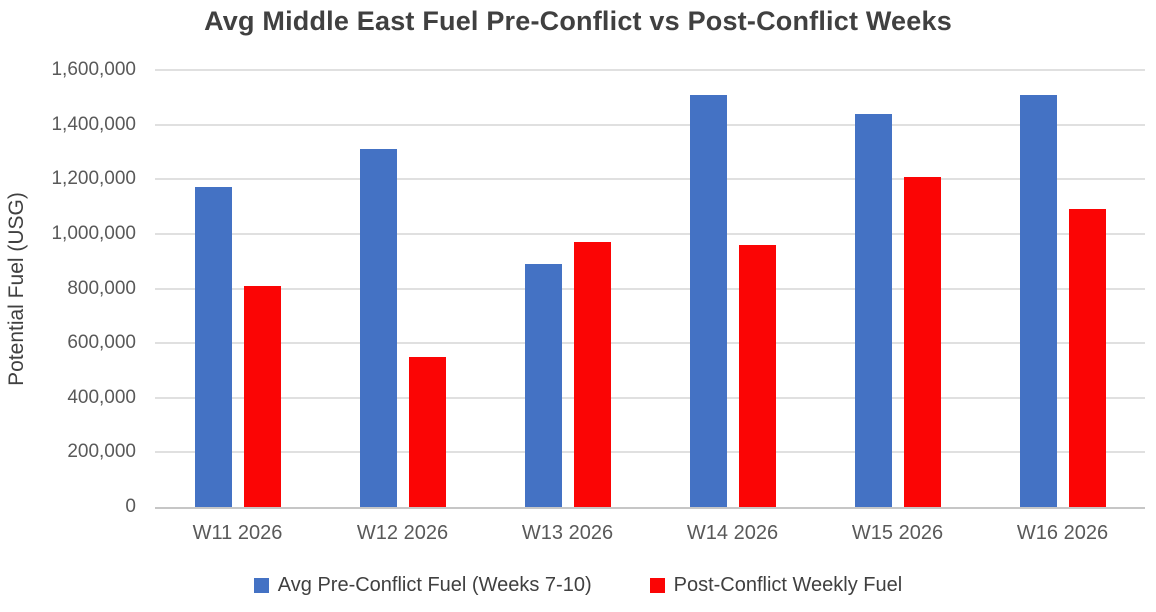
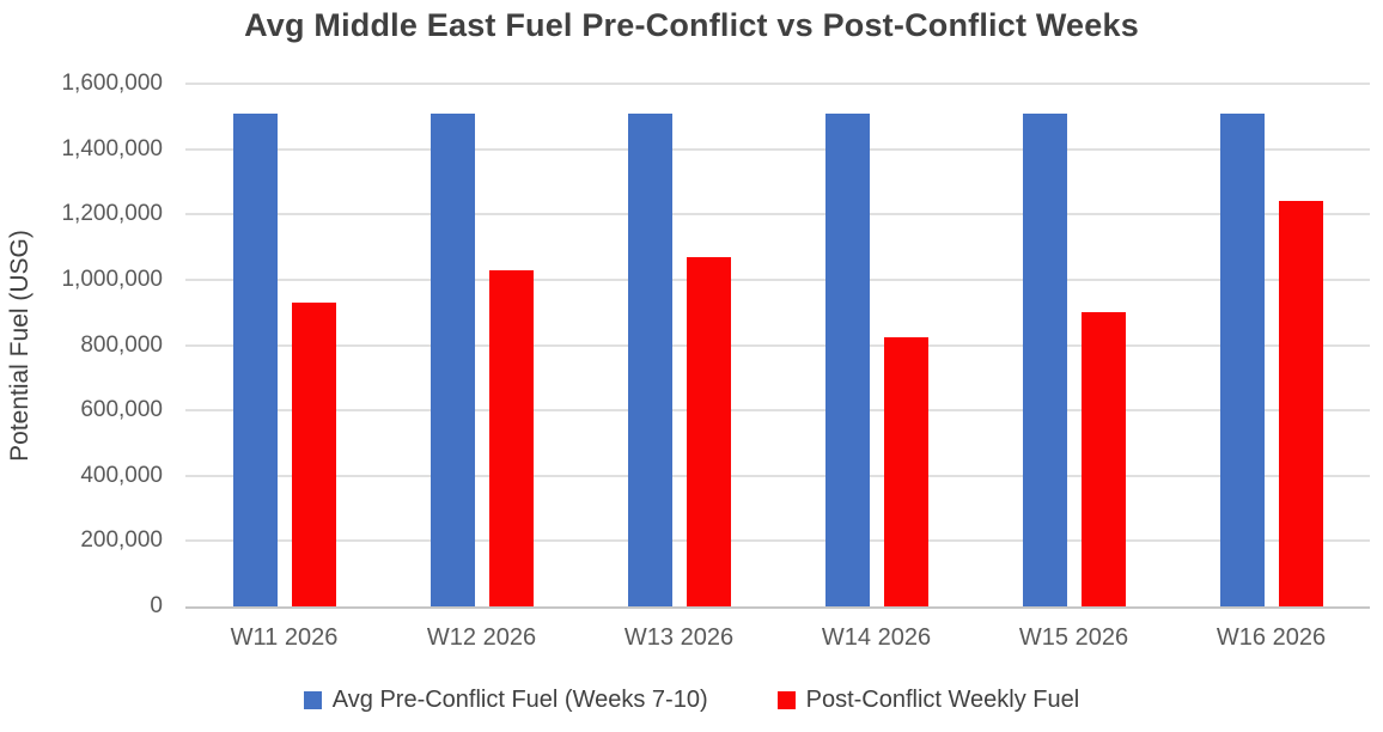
Avg Pre-Conflict Fuel (Weeks 7-10)/W11 2026: 1170000 -> 1510000
Post-Conflict Weekly Fuel/W11 2026: 810000 -> 930000
Avg Pre-Conflict Fuel (Weeks 7-10)/W12 2026: 1310000 -> 1510000
Post-Conflict Weekly Fuel/W12 2026: 550000 -> 1030000
Avg Pre-Conflict Fuel (Weeks 7-10)/W13 2026: 890000 -> 1510000
Post-Conflict Weekly Fuel/W13 2026: 970000 -> 1070000
Post-Conflict Weekly Fuel/W14 2026: 960000 -> 820000
Avg Pre-Conflict Fuel (Weeks 7-10)/W15 2026: 1440000 -> 1510000
Post-Conflict Weekly Fuel/W15 2026: 1210000 -> 900000
Post-Conflict Weekly Fuel/W16 2026: 1090000 -> 1240000
